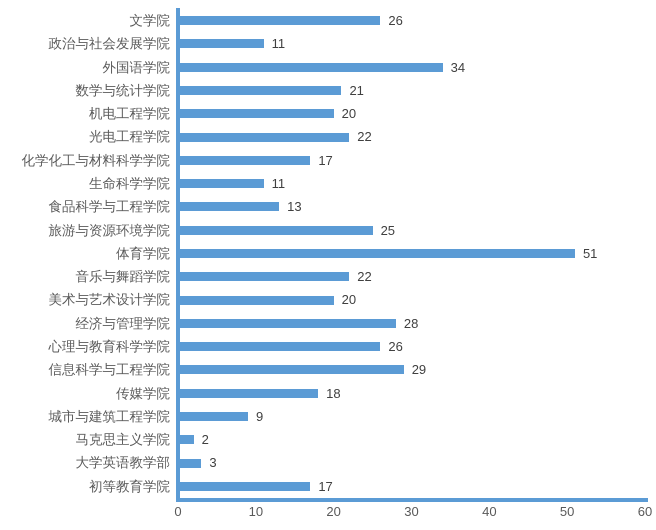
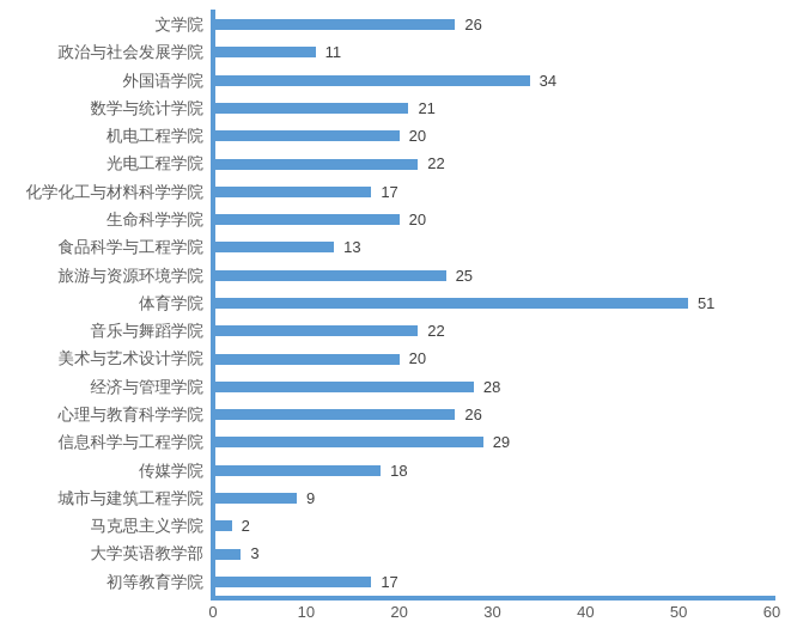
生命科学学院: 11 -> 20
